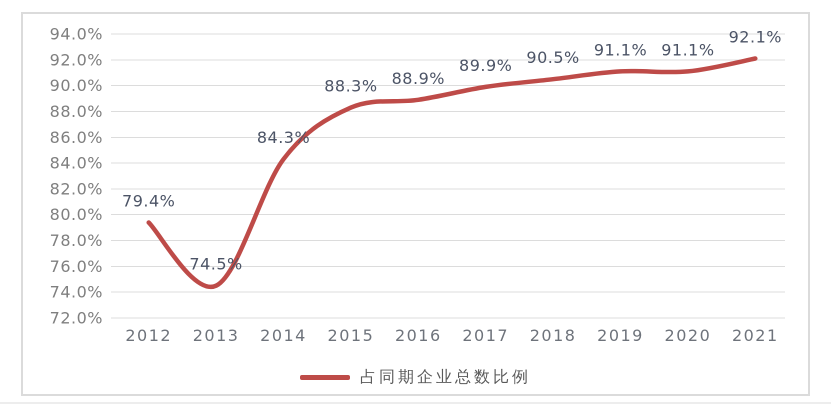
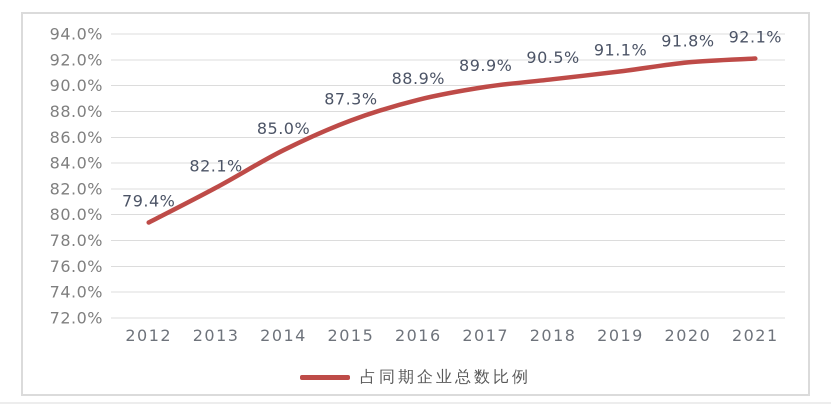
2013: 74.5% -> 82.1%
2014: 84.3% -> 85.0%
2015: 88.3% -> 87.3%
2020: 91.1% -> 91.8%
